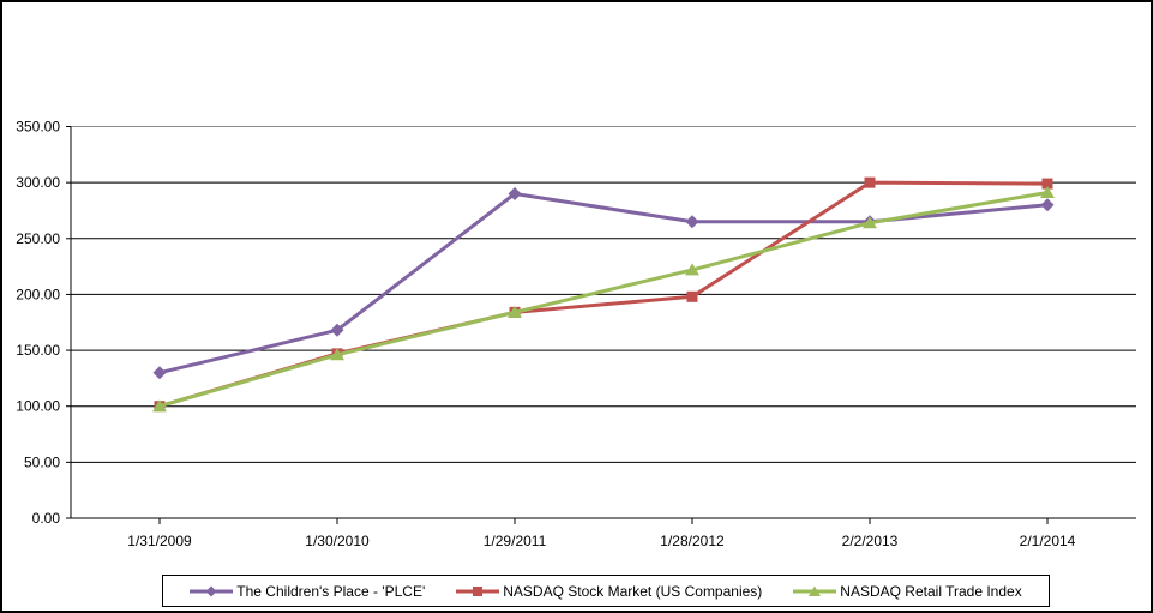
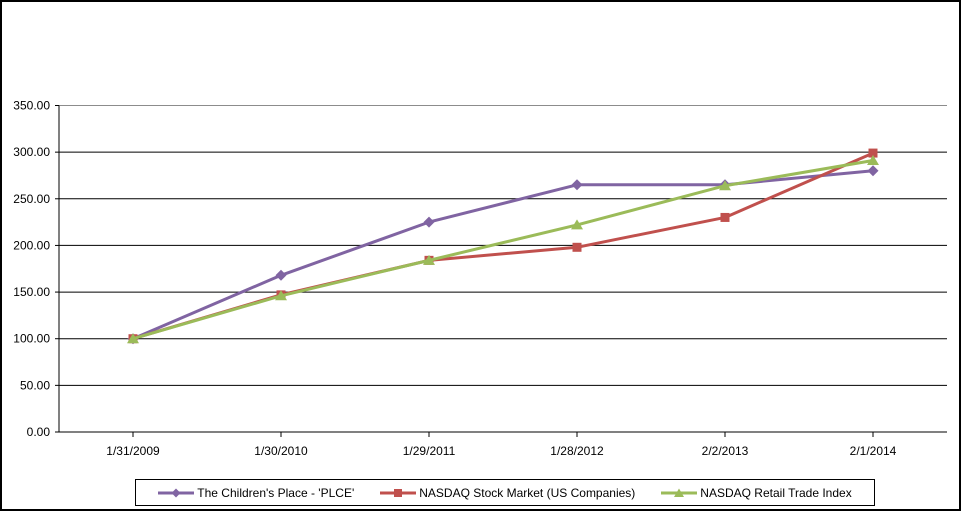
The Children's Place - 'PLCE'/1/31/2009: 130 -> 100
The Children's Place - 'PLCE'/1/29/2011: 290 -> 220
NASDAQ Stock Market (US Companies)/2/2/2013: 300 -> 230
